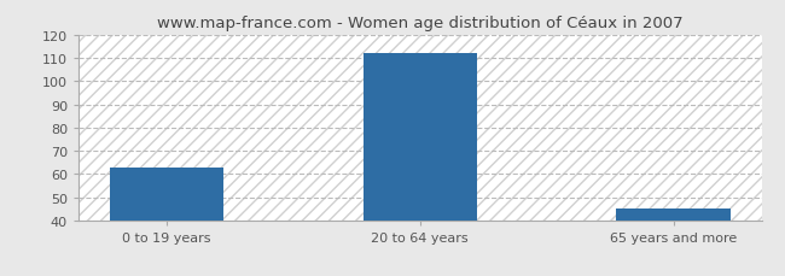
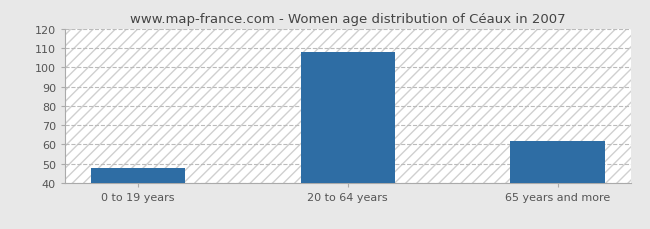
0 to 19 years: 63 -> 48
20 to 64 years: 112 -> 108
65 years and more: 45 -> 62
